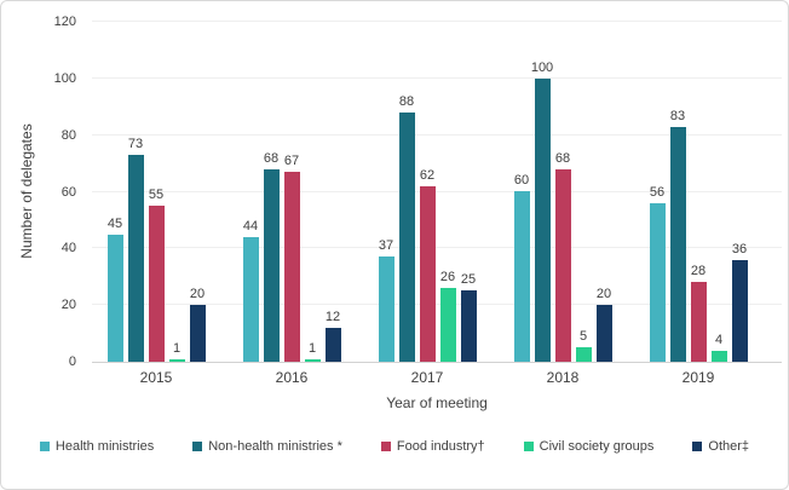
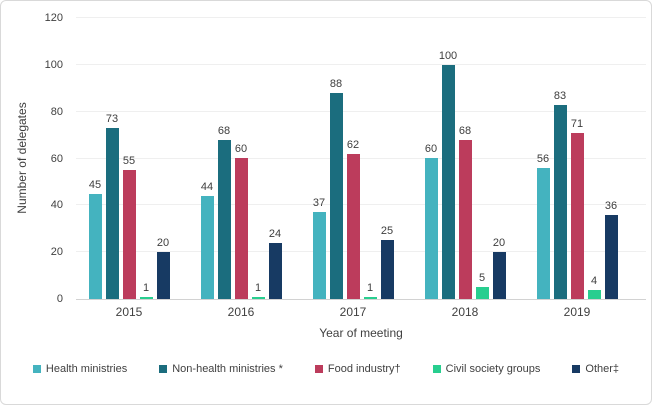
Food industry†/2016: 67 -> 60
Other‡/2016: 12 -> 24
Civil society groups/2017: 26 -> 1
Food industry†/2019: 28 -> 71
